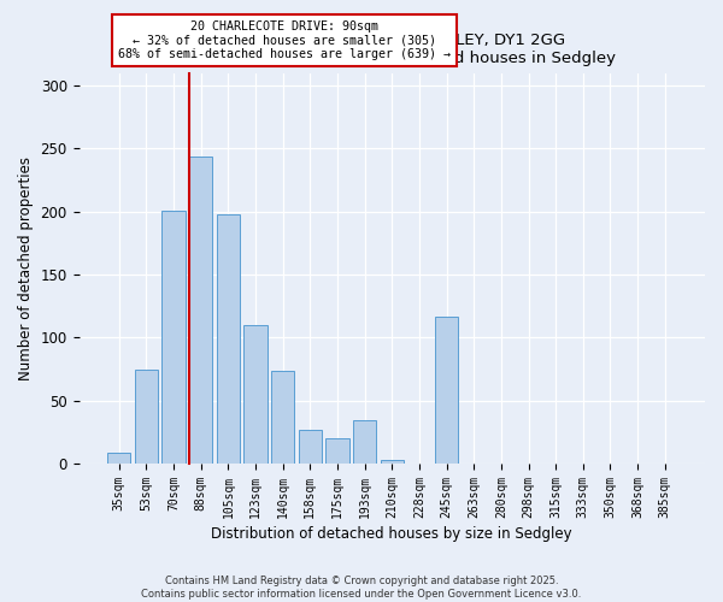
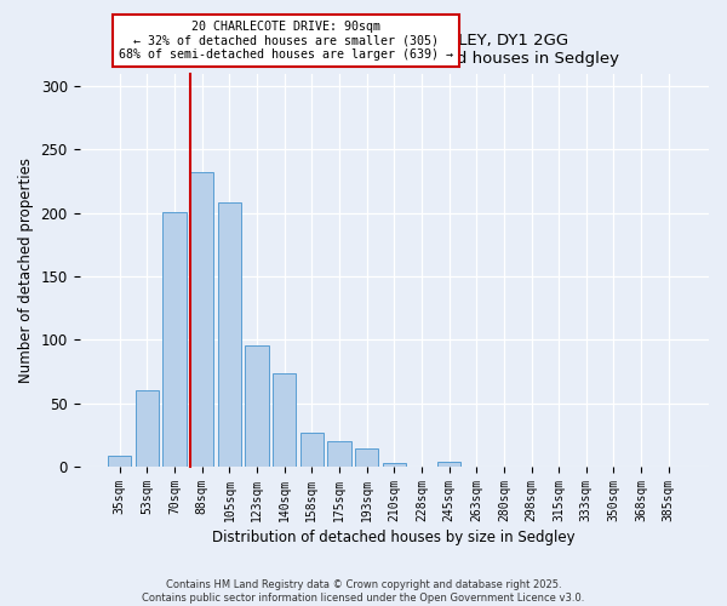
53sqm: 75 -> 60
88sqm: 244 -> 232
105sqm: 198 -> 208
123sqm: 110 -> 96
193sqm: 34 -> 14
245sqm: 117 -> 4
